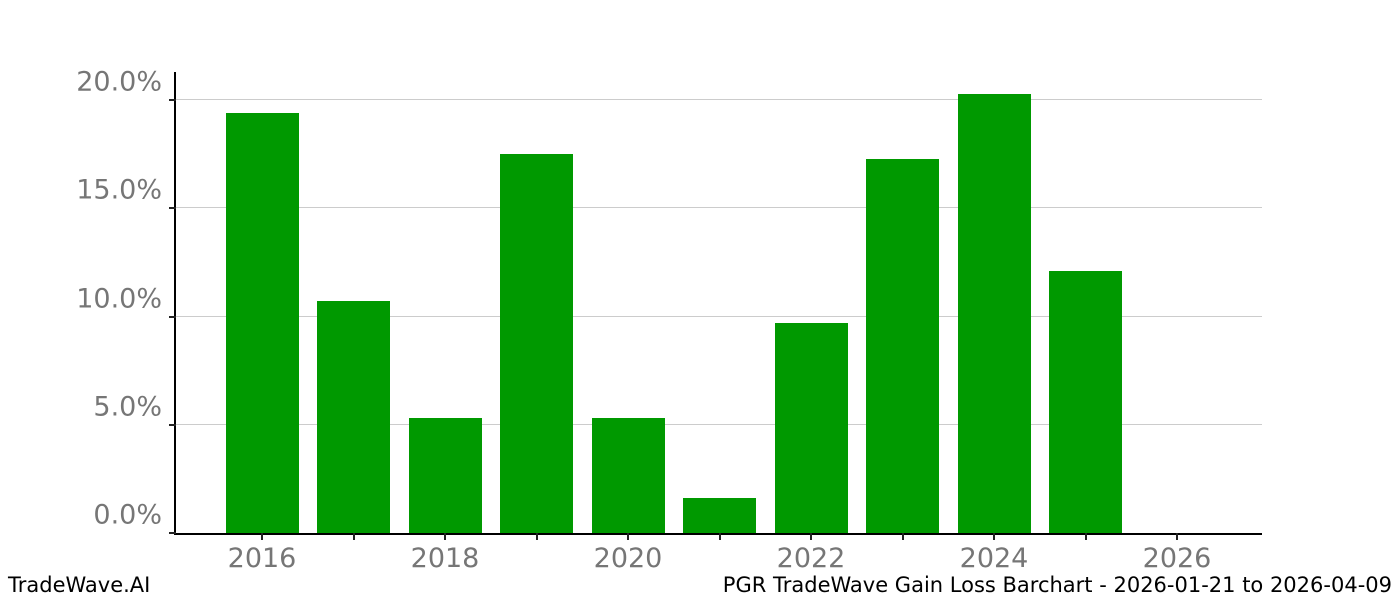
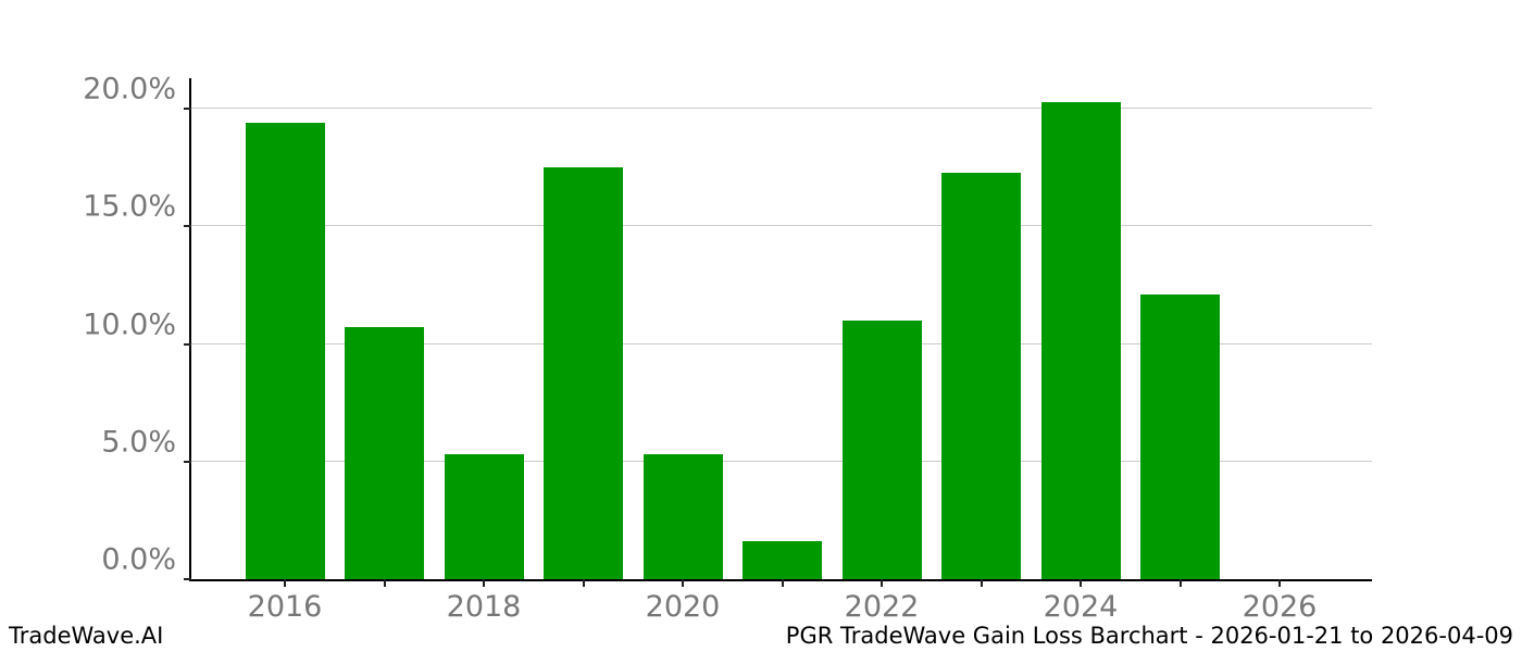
2022: 9.7% -> 11.0%
